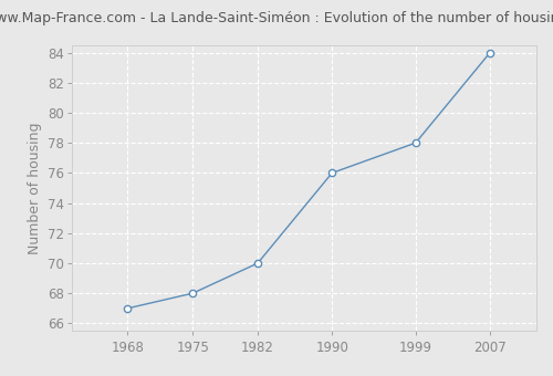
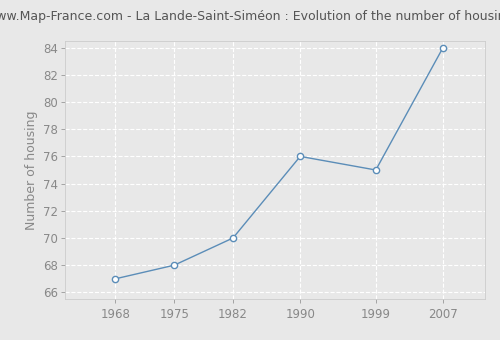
1999: 78 -> 75
